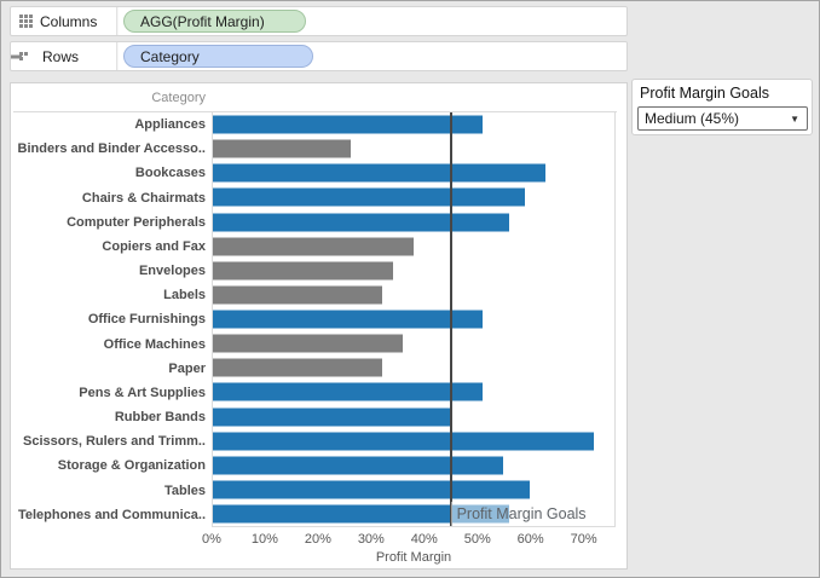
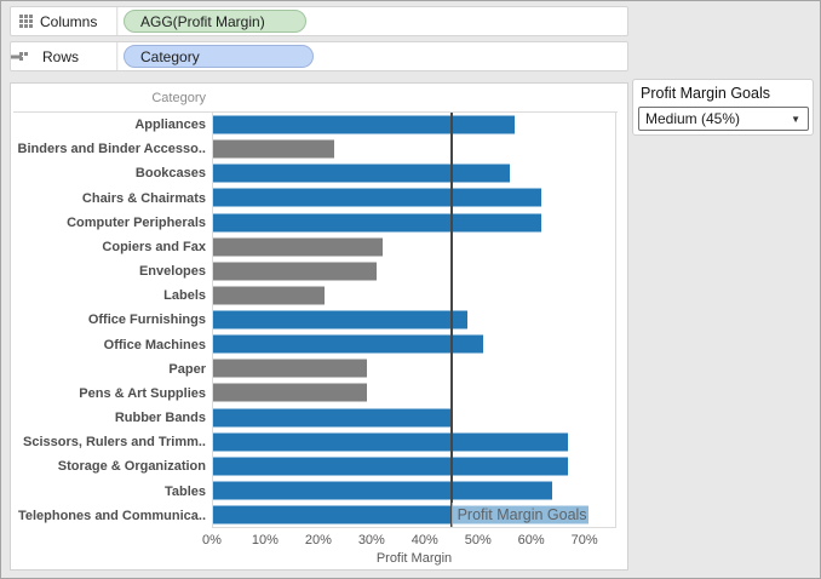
Appliances: 51% -> 57%
Binders and Binder Accesso..: 26% -> 23%
Bookcases: 63% -> 56%
Chairs & Chairmats: 59% -> 62%
Computer Peripherals: 56% -> 62%
Copiers and Fax: 38% -> 32%
Envelopes: 34% -> 31%
Labels: 32% -> 21%
Office Furnishings: 51% -> 48%
Office Machines: 36% -> 51%
Paper: 32% -> 29%
Pens & Art Supplies: 51% -> 29%
Scissors, Rulers and Trimm..: 72% -> 67%
Storage & Organization: 55% -> 67%
Tables: 60% -> 64%
Telephones and Communica..: 56% -> 71%
